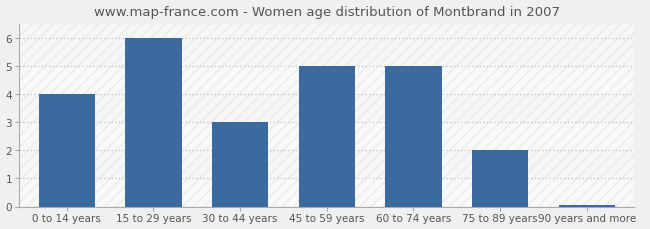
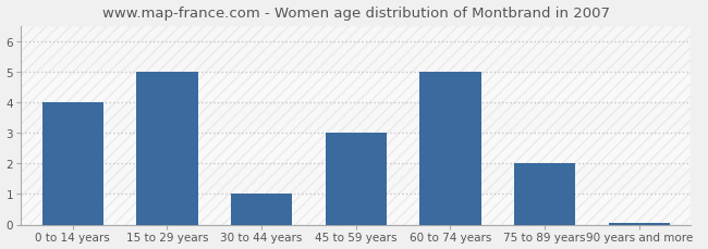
15 to 29 years: 6.00 -> 5.00
30 to 44 years: 3.00 -> 1.00
45 to 59 years: 5.00 -> 3.00
